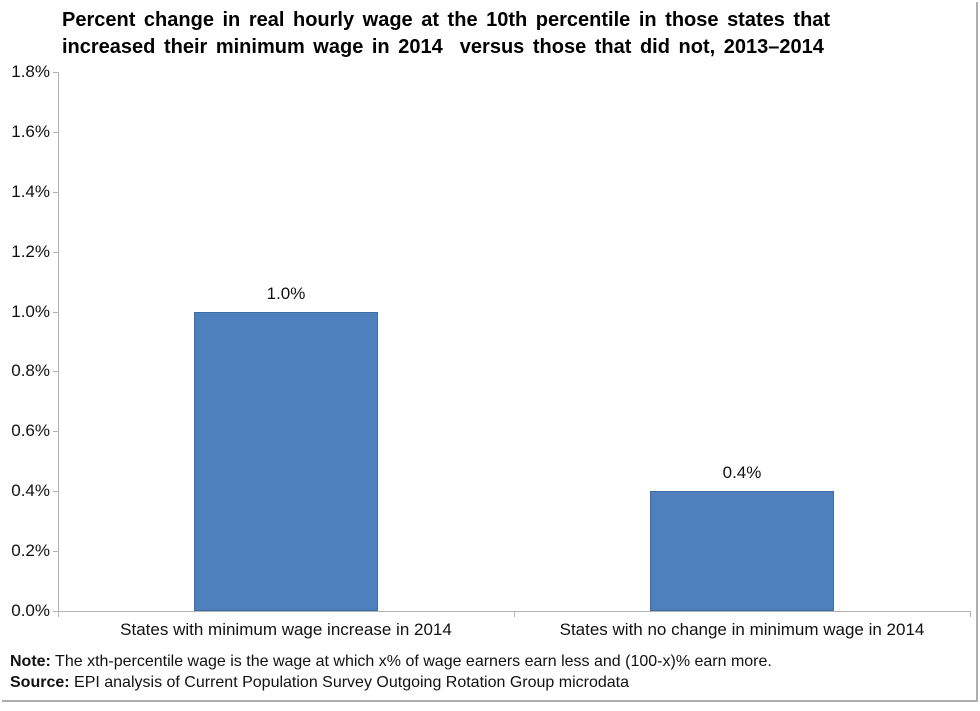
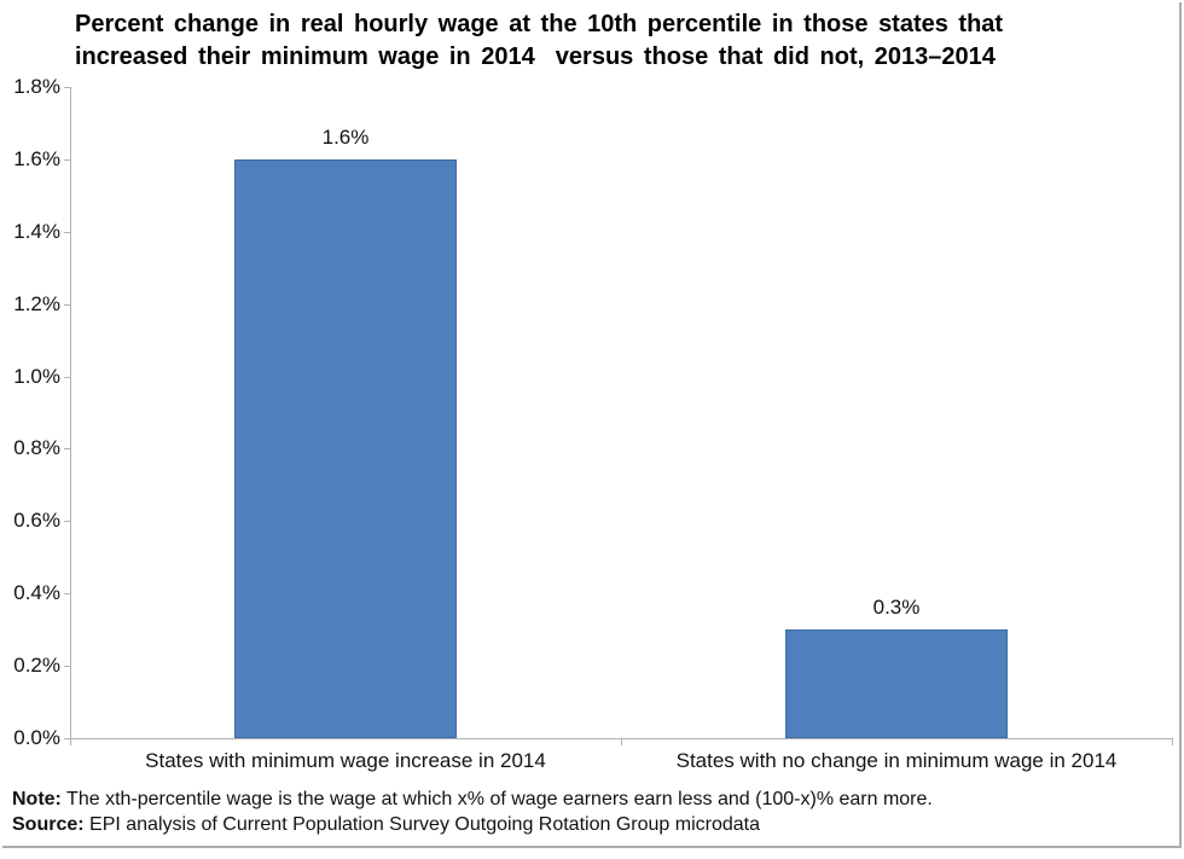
States with minimum wage increase in 2014: 1.0% -> 1.6%
States with no change in minimum wage in 2014: 0.4% -> 0.3%
